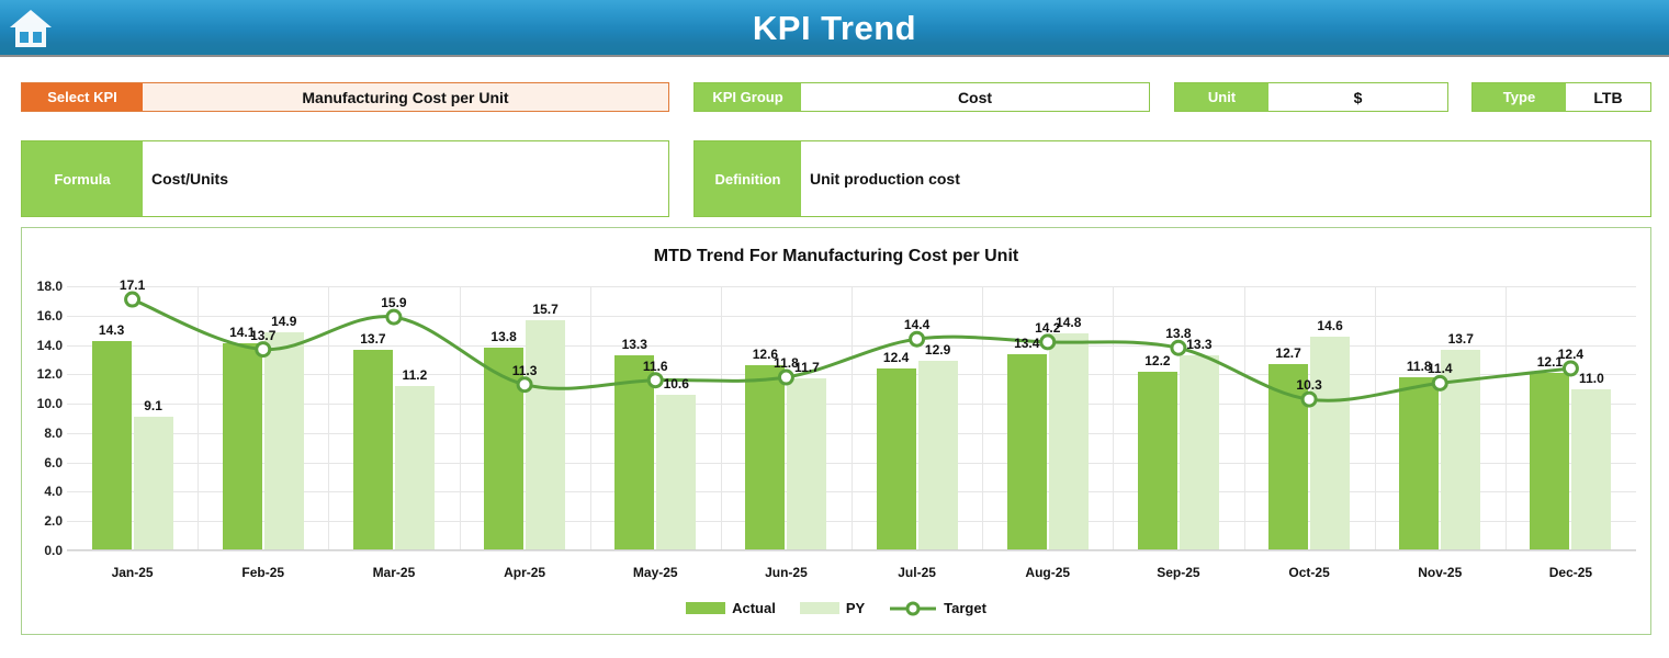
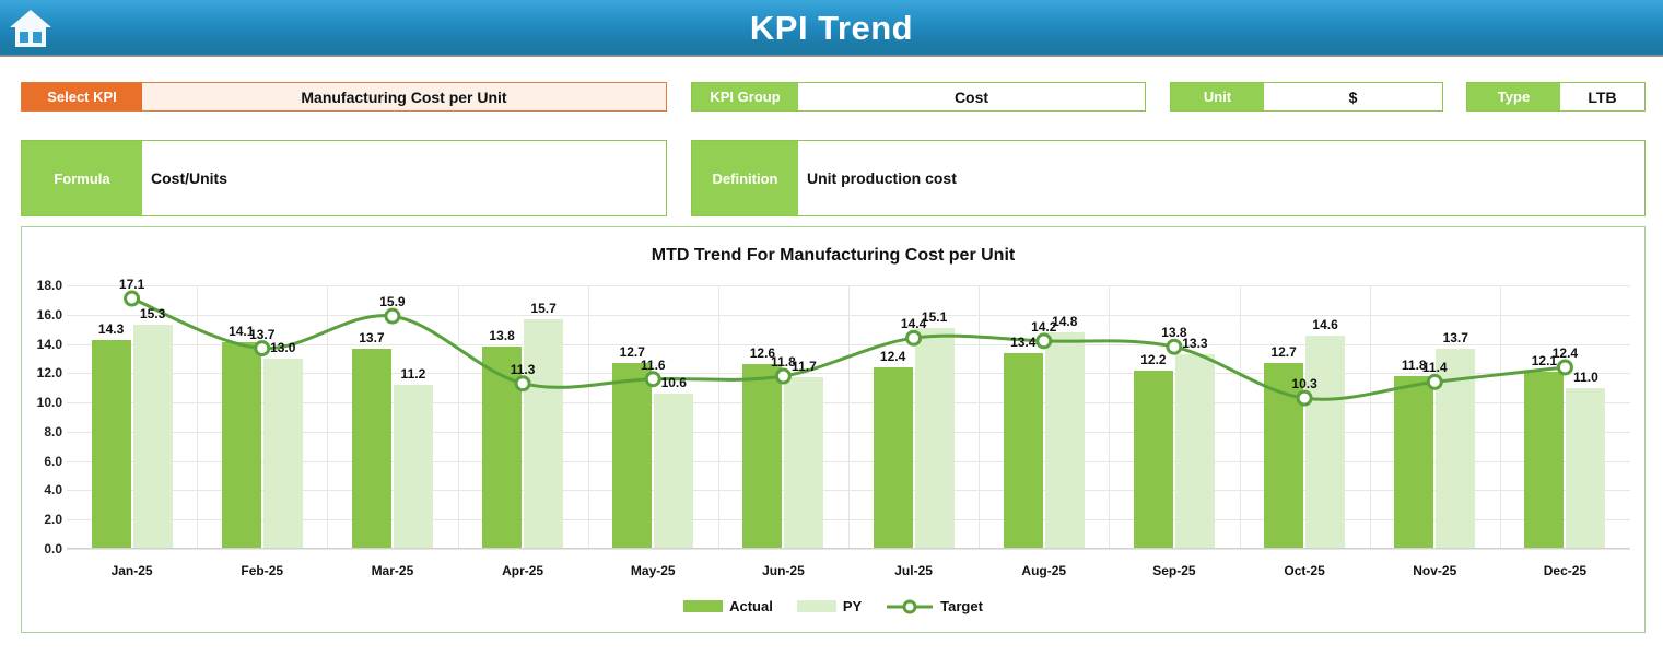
PY/Jan-25: 9.1 -> 15.3
PY/Feb-25: 14.9 -> 13.0
Actual/May-25: 13.3 -> 12.7
PY/Jul-25: 12.9 -> 15.1
